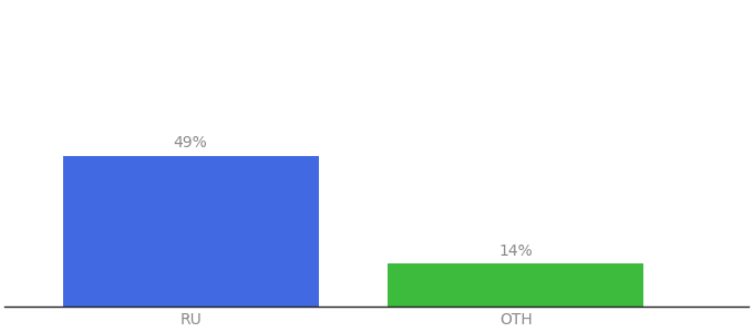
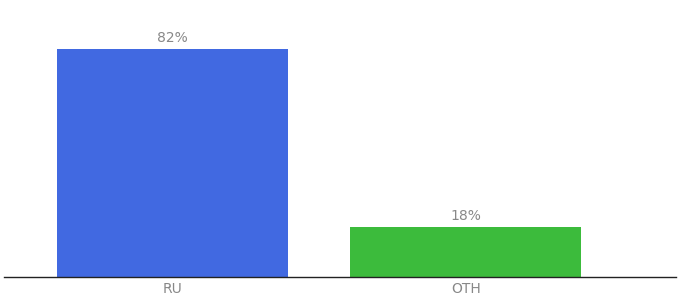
RU: 49% -> 82%
OTH: 14% -> 18%
